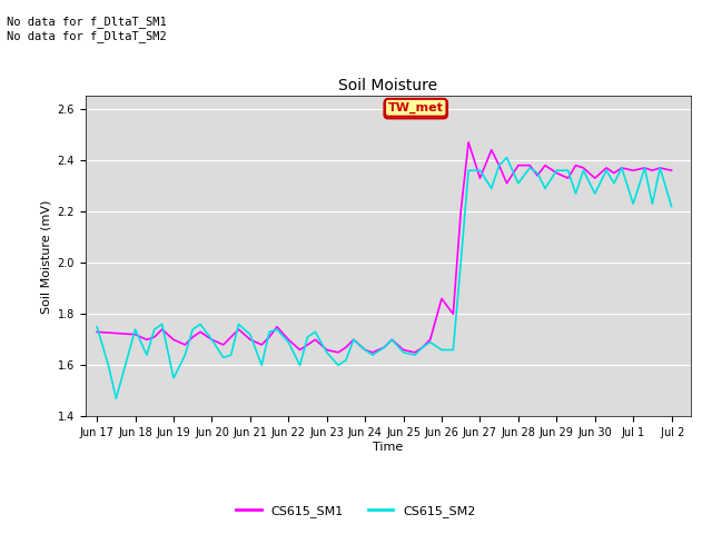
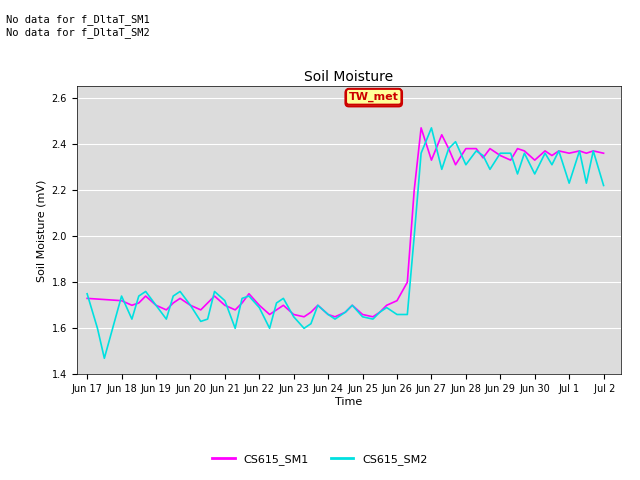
CS615_SM2/Jun 19: 1.55 -> 1.70
CS615_SM1/Jun 26: 1.86 -> 1.72
CS615_SM2/Jun 27: 2.36 -> 2.47
